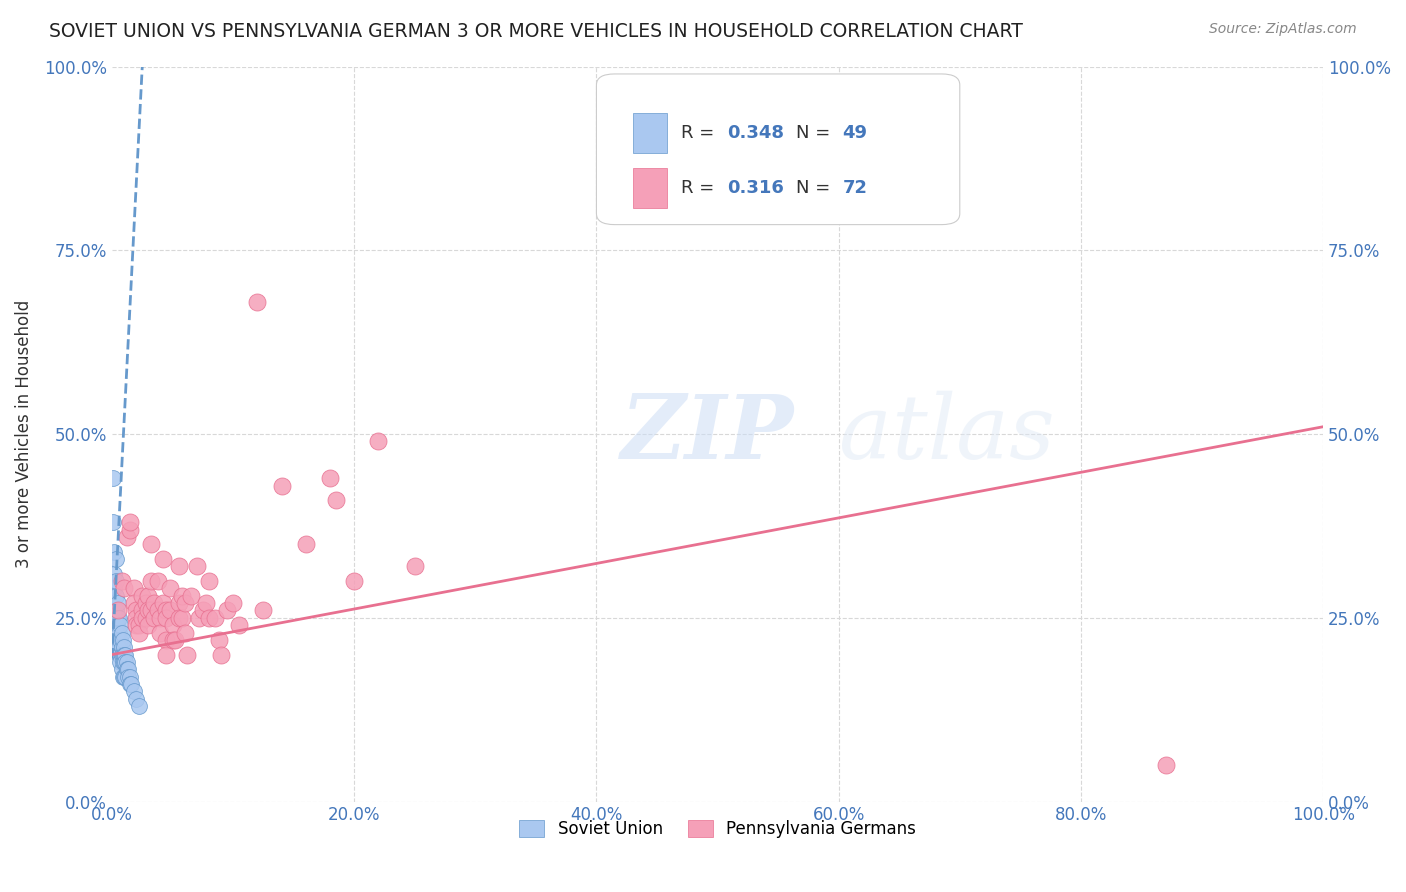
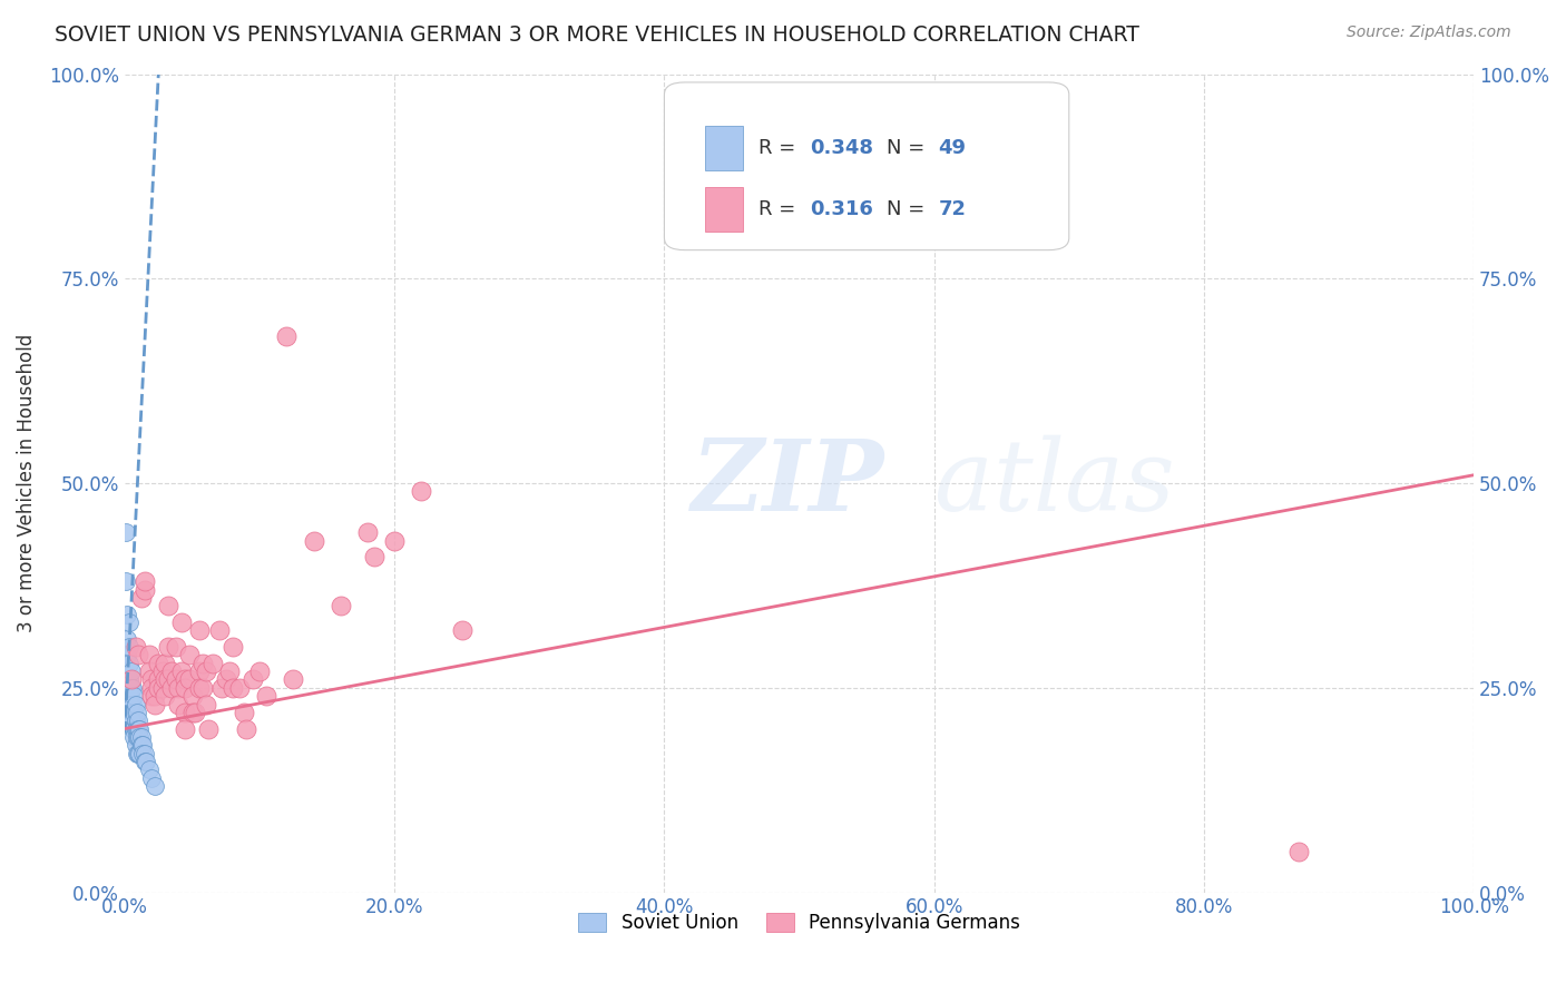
Pennsylvania Germans/20.0%: 30% -> 43%
